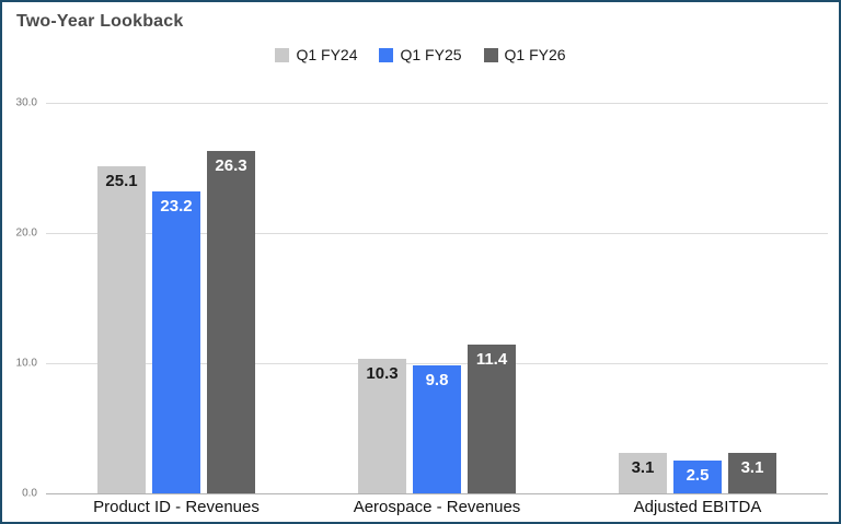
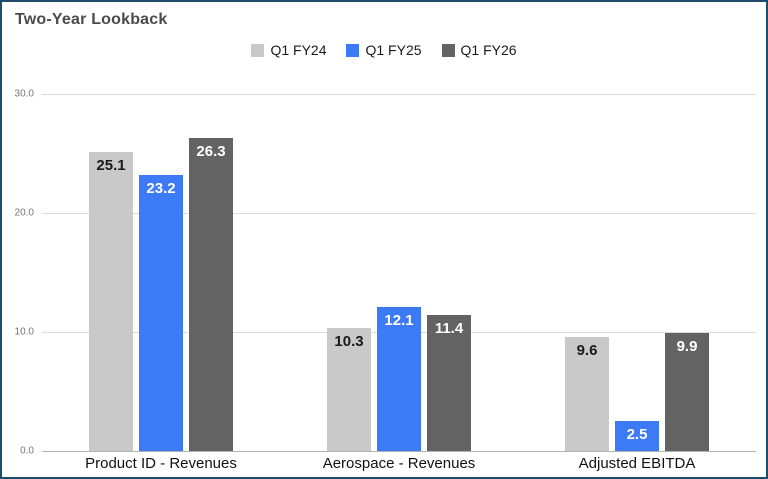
Q1 FY25/Aerospace - Revenues: 9.8 -> 12.1
Q1 FY24/Adjusted EBITDA: 3.1 -> 9.6
Q1 FY26/Adjusted EBITDA: 3.1 -> 9.9
